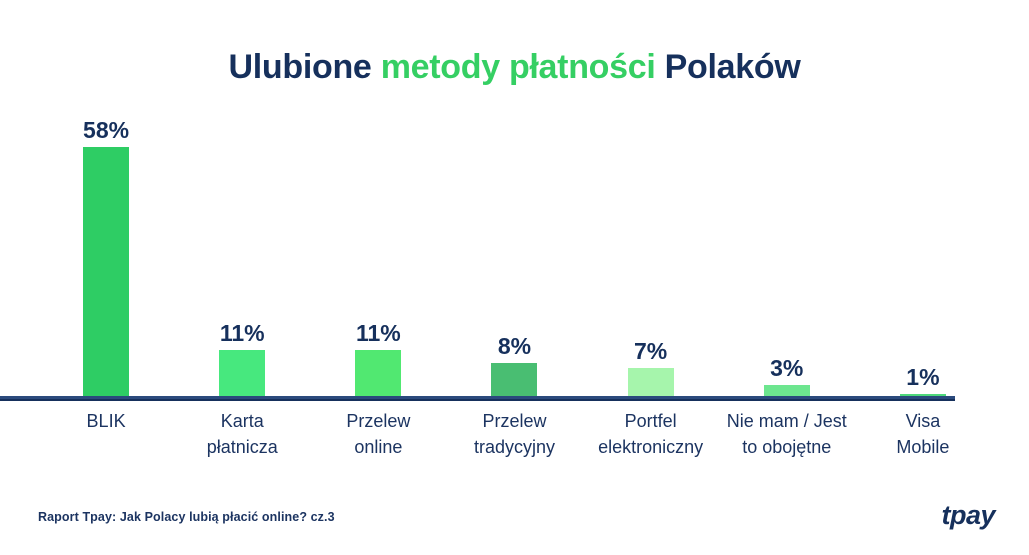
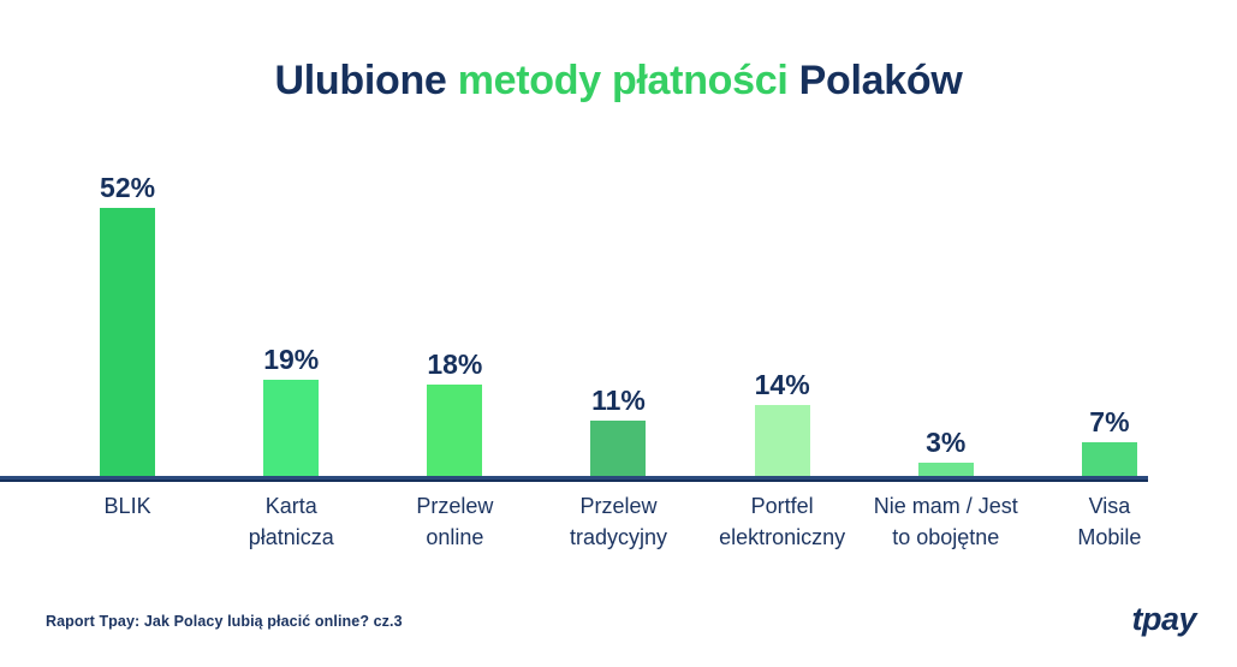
BLIK: 58% -> 52%
Karta płatnicza: 11% -> 19%
Przelew online: 11% -> 18%
Przelew tradycyjny: 8% -> 11%
Portfel elektroniczny: 7% -> 14%
Visa Mobile: 1% -> 7%
